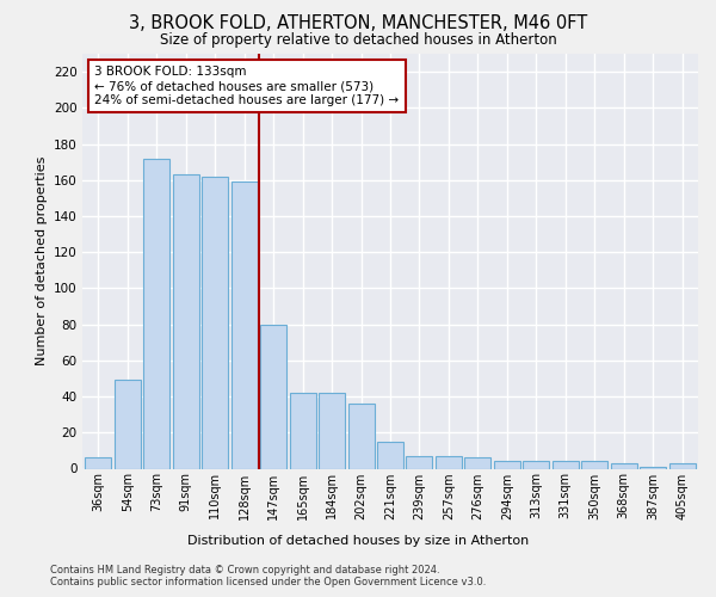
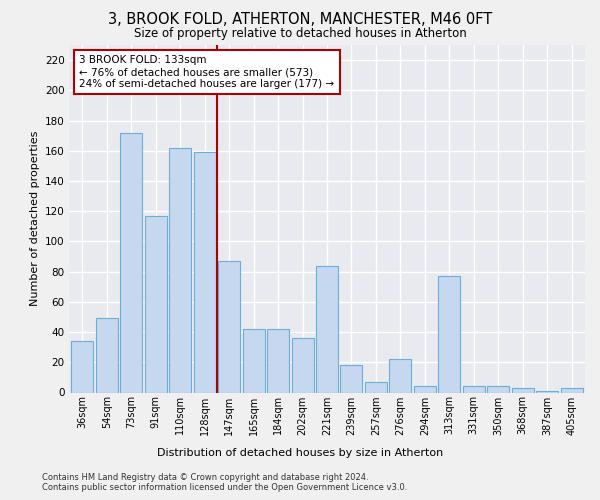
36sqm: 6 -> 34
91sqm: 163 -> 117
147sqm: 80 -> 87
221sqm: 15 -> 84
239sqm: 7 -> 18
276sqm: 6 -> 22
313sqm: 4 -> 77
